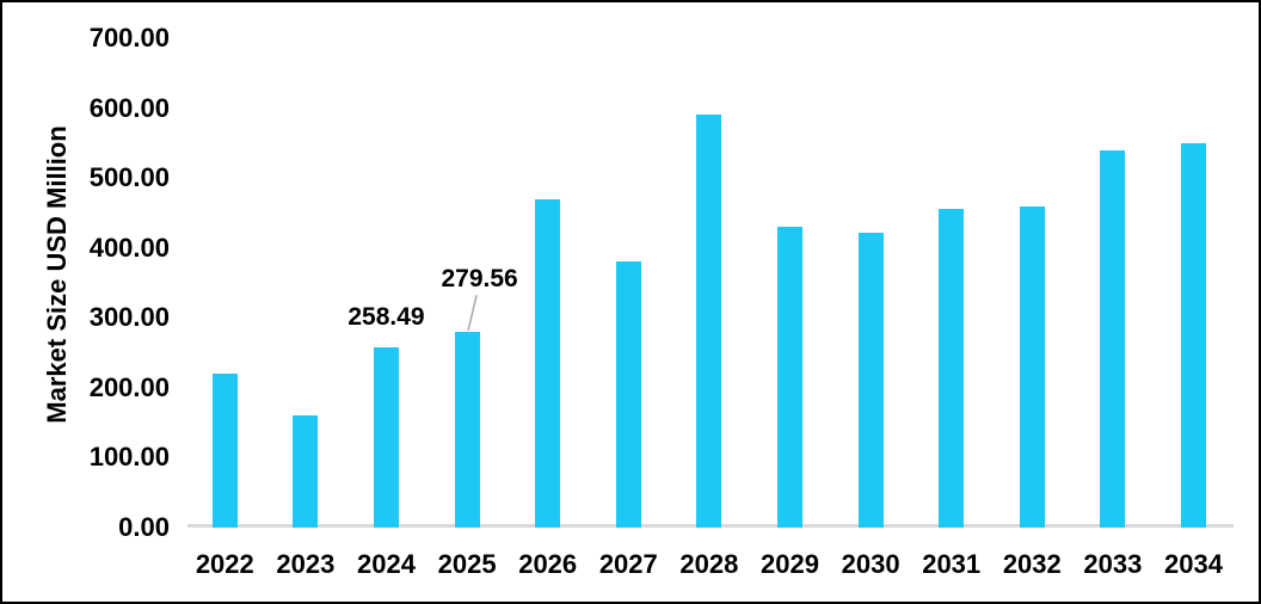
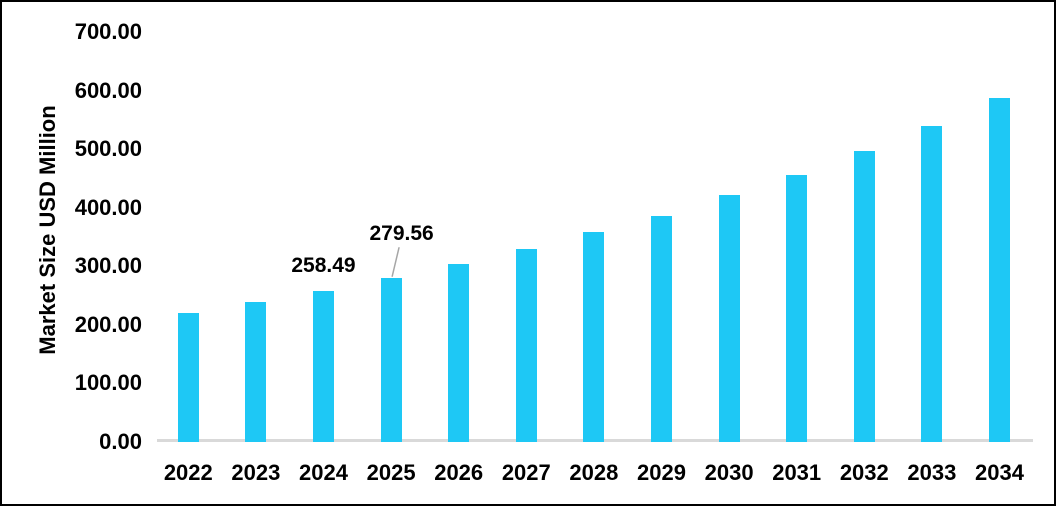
2023: 160 -> 240
2026: 470 -> 300
2027: 380 -> 330
2028: 590 -> 360
2029: 430 -> 390
2032: 460 -> 500
2034: 550 -> 590
